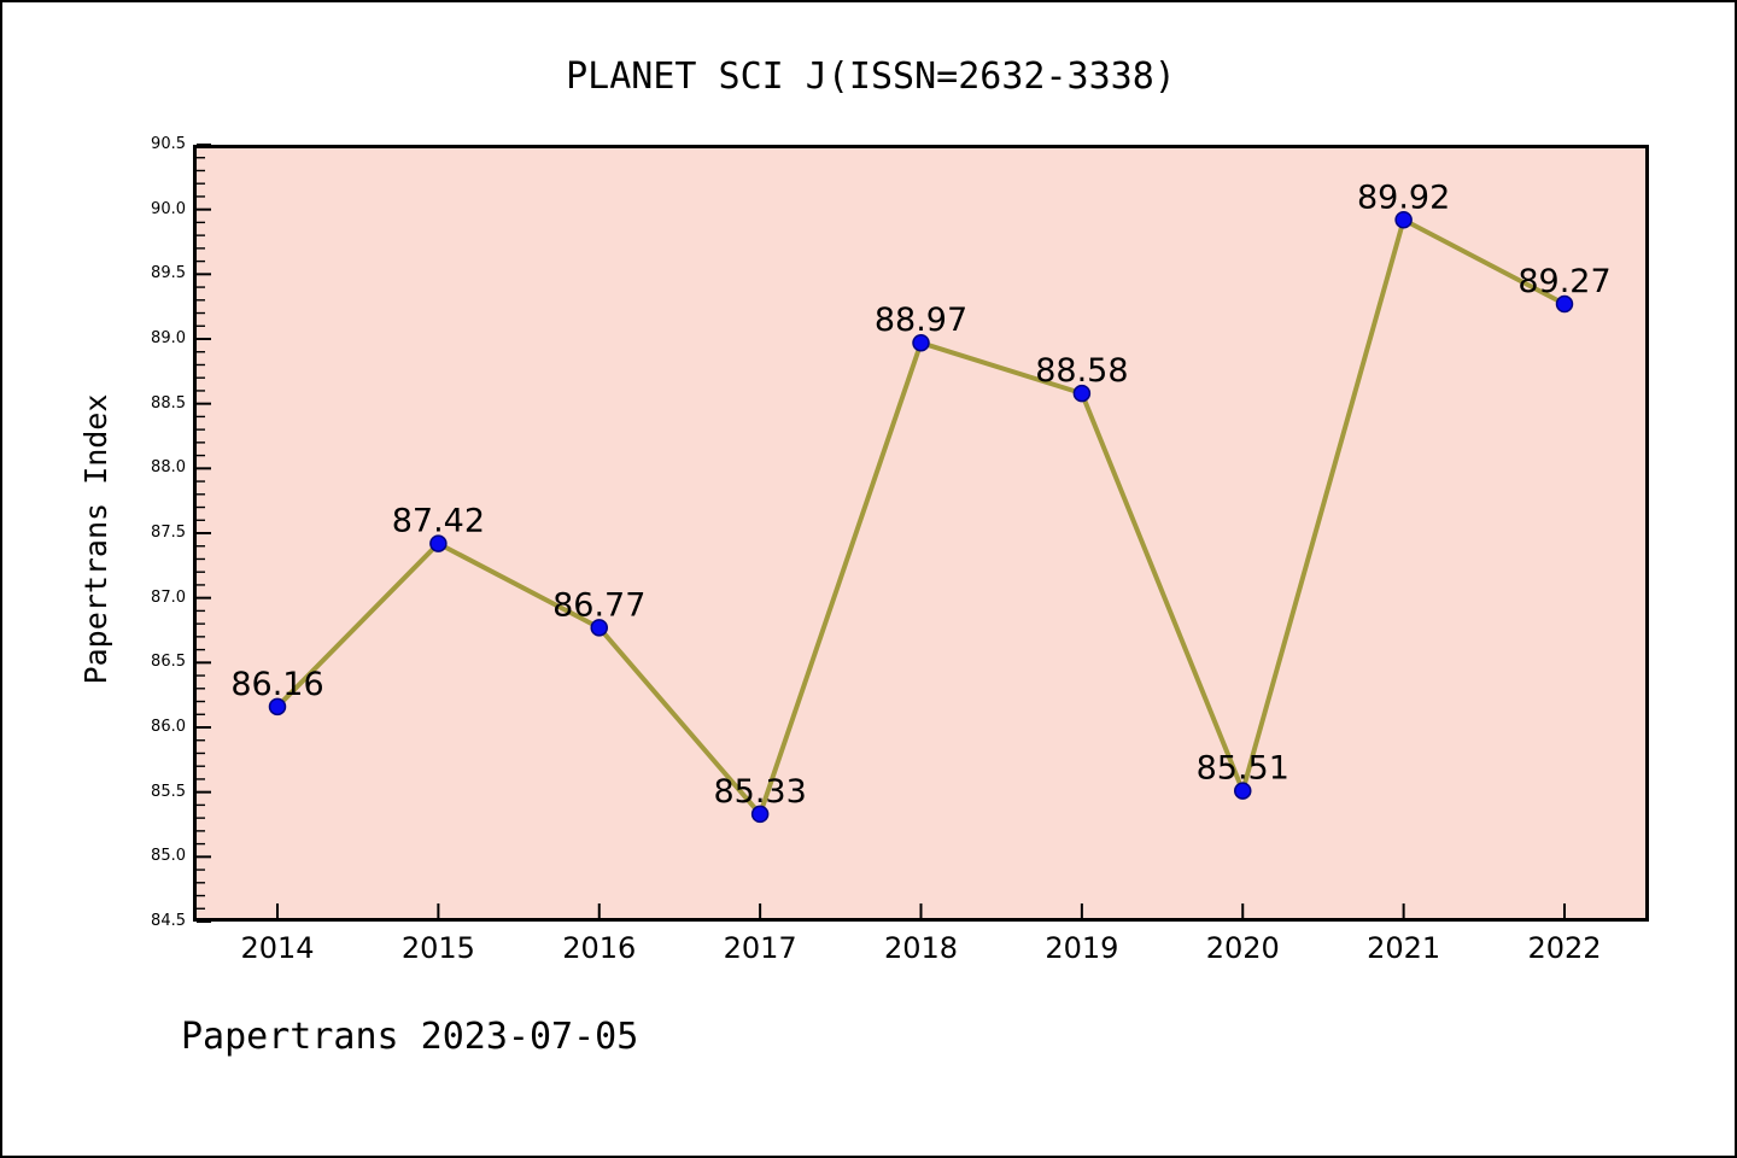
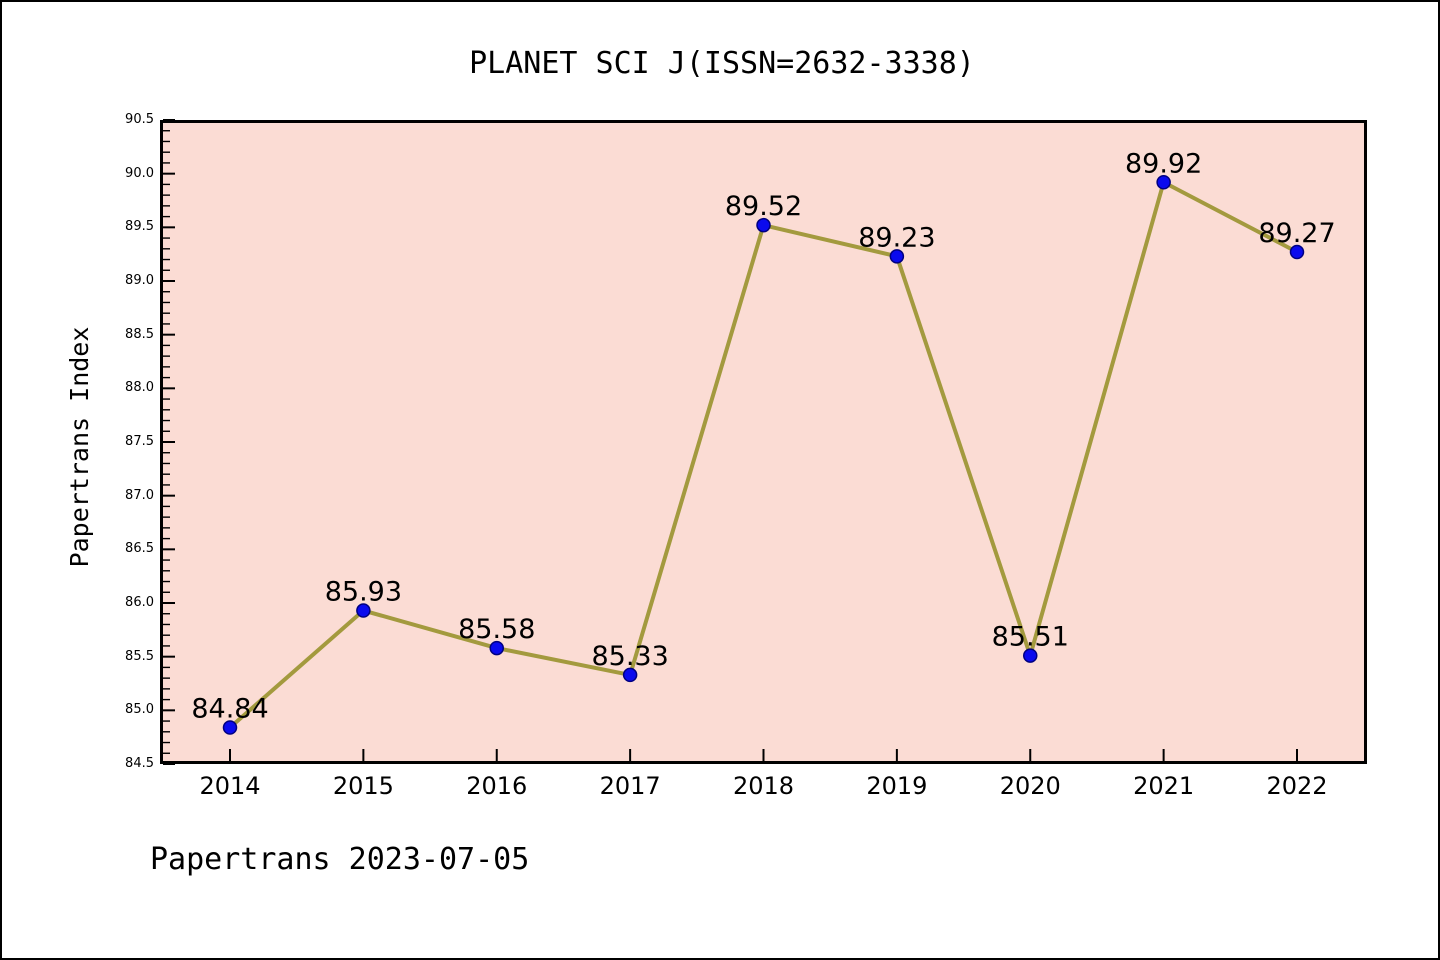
2014: 86.16 -> 84.84
2015: 87.42 -> 85.93
2016: 86.77 -> 85.58
2018: 88.97 -> 89.52
2019: 88.58 -> 89.23
